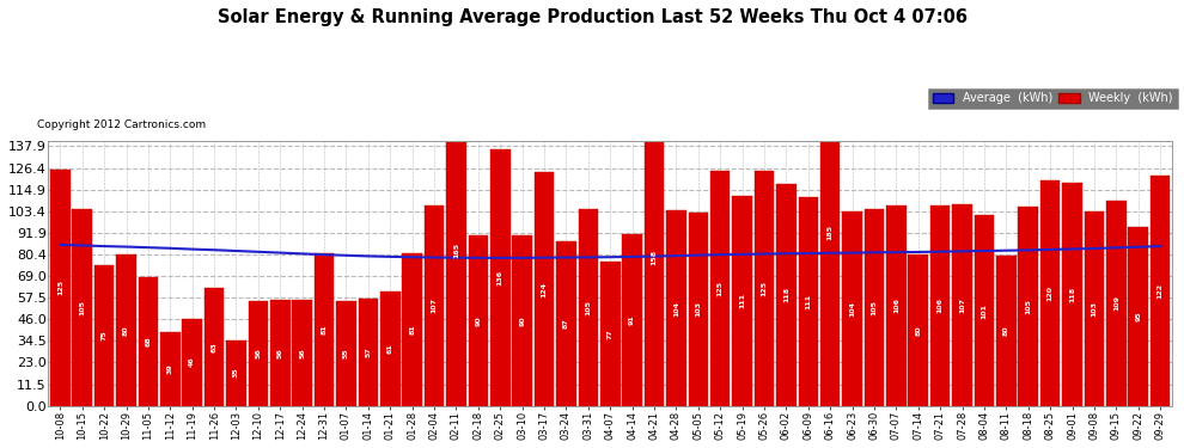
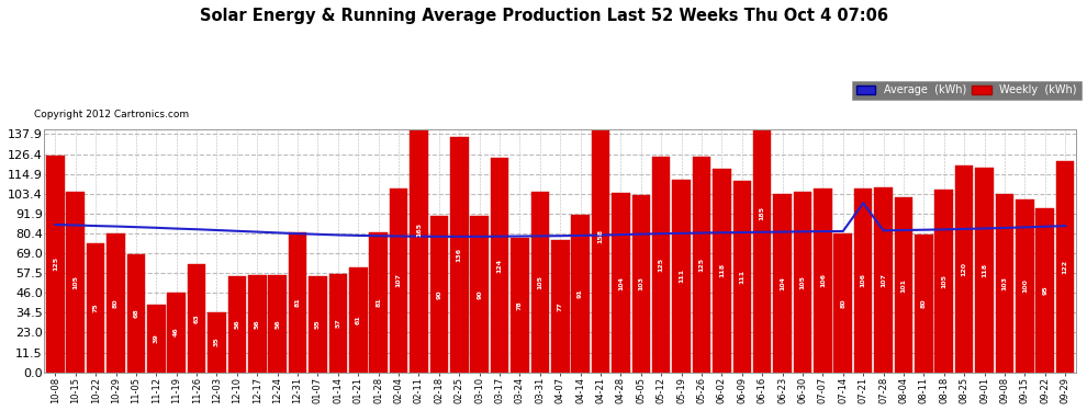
Weekly (kWh)/03-24: 87 -> 78
Average (kWh)/07-21: 82 -> 98
Weekly (kWh)/09-15: 109 -> 100
